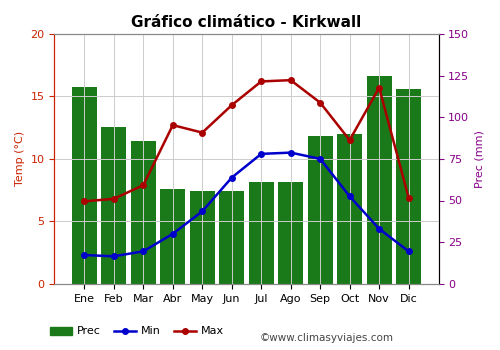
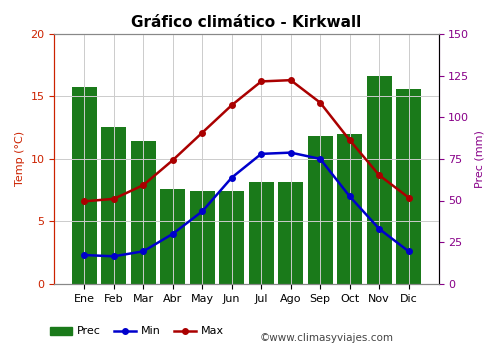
Max/Abr: 12.7 -> 9.9
Max/Nov: 15.7 -> 8.7
